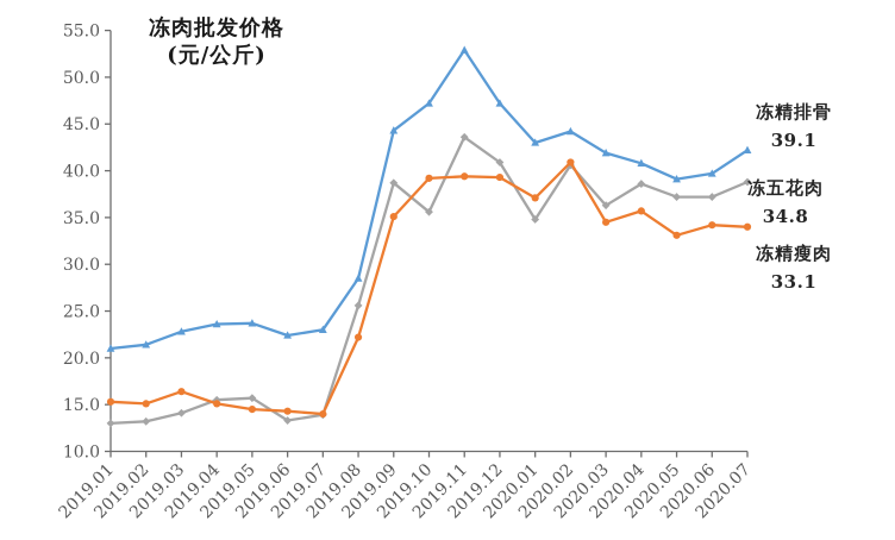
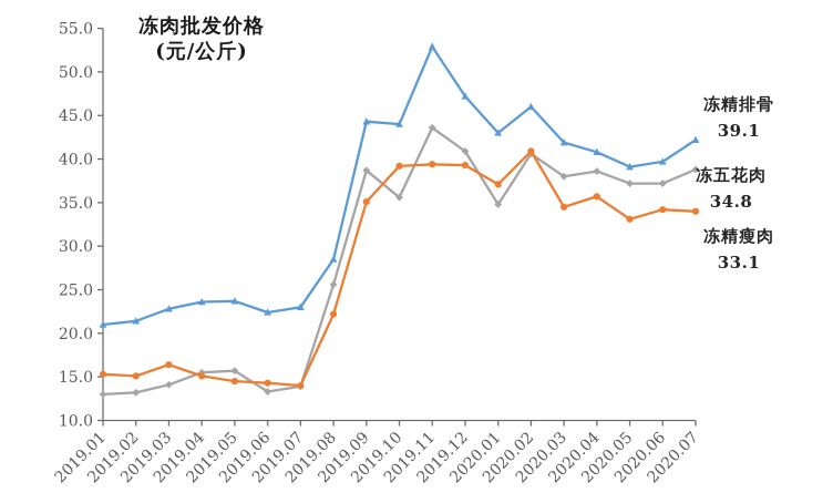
冻精排骨/2019.10: 47 -> 44
冻精排骨/2020.02: 44 -> 46
冻五花肉/2020.03: 36 -> 38
